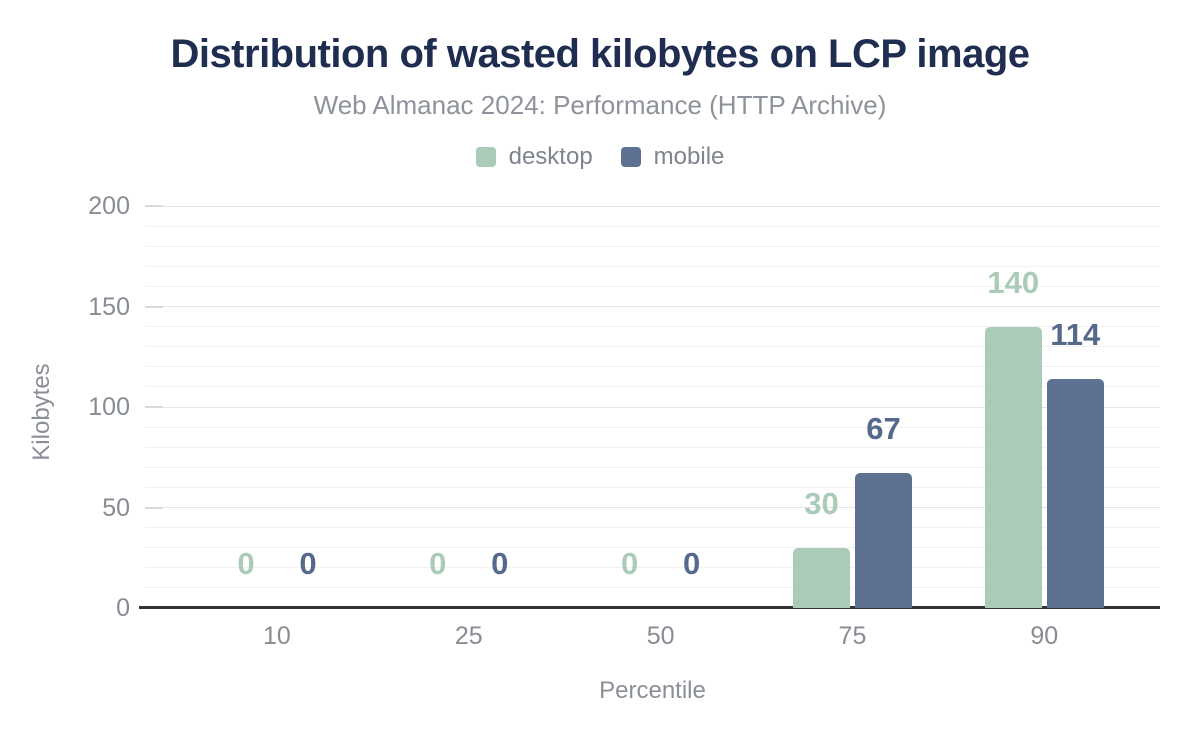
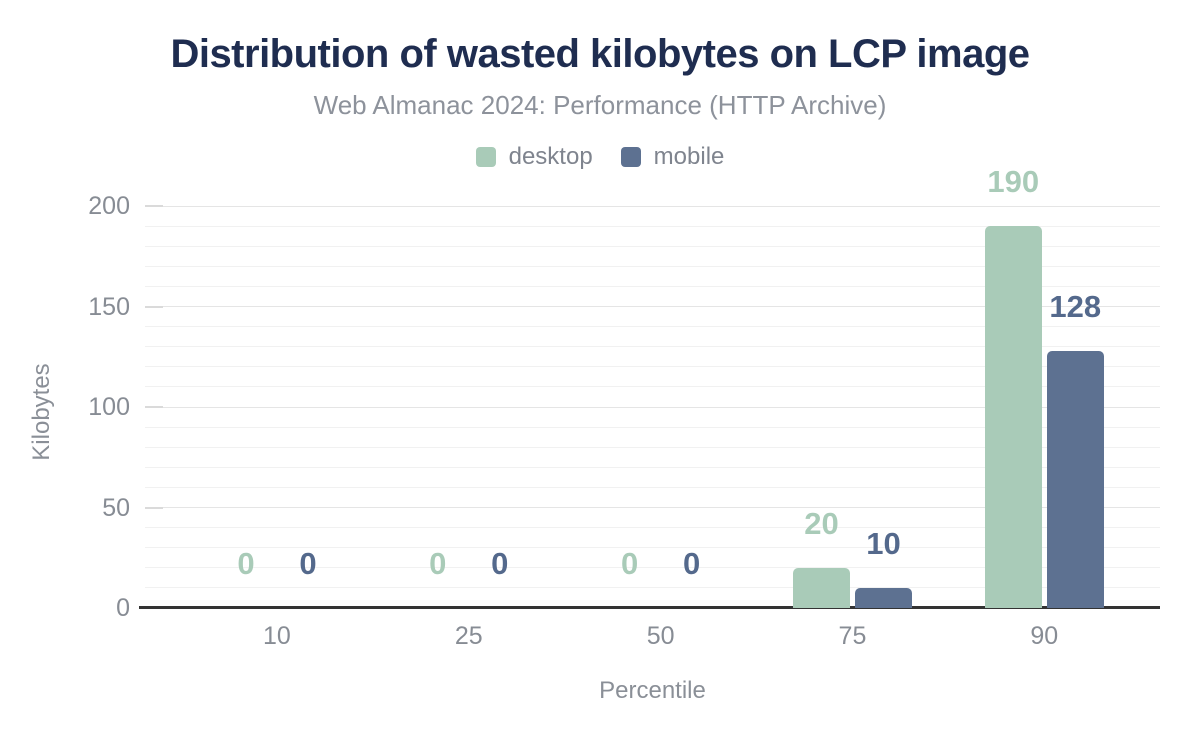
desktop/75: 30 -> 20
mobile/75: 67 -> 10
desktop/90: 140 -> 190
mobile/90: 114 -> 128
